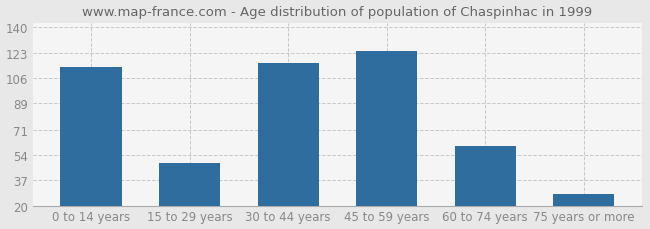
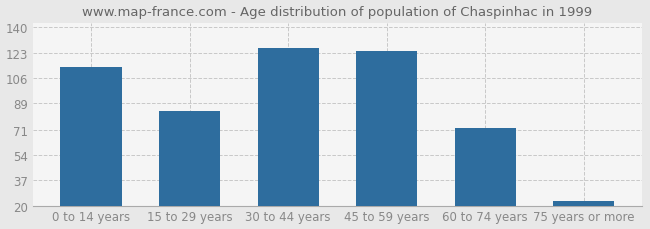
15 to 29 years: 49 -> 84
30 to 44 years: 116 -> 126
60 to 74 years: 60 -> 72
75 years or more: 28 -> 23
